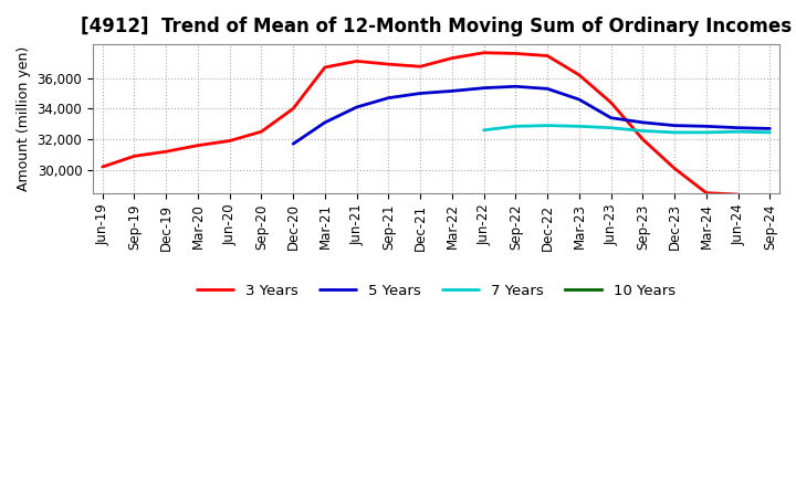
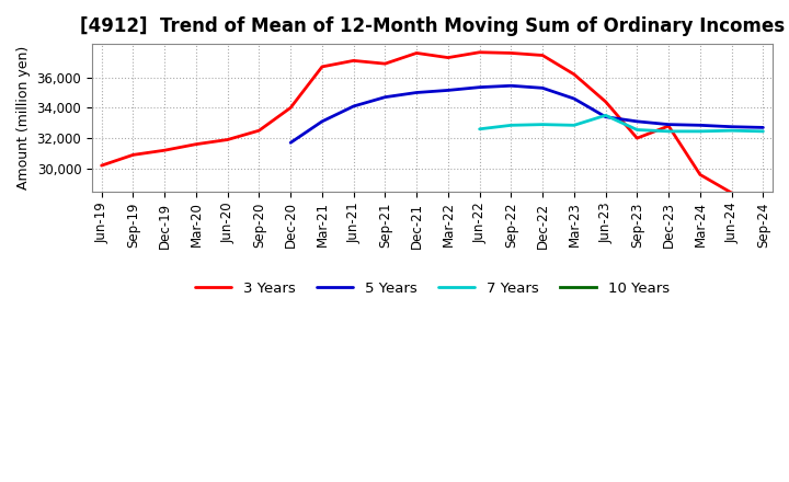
3 Years/Dec-21: 36,800 -> 37,600
7 Years/Jun-23: 32,800 -> 33,500
3 Years/Dec-23: 30,100 -> 32,800
3 Years/Mar-24: 28,500 -> 29,600
